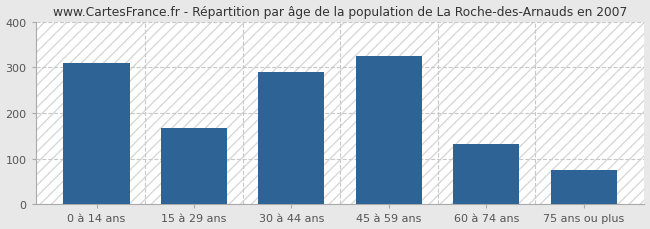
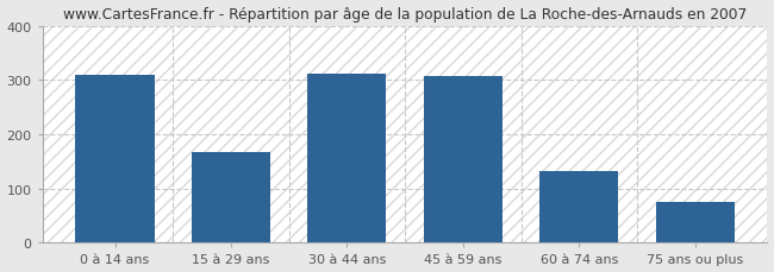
30 à 44 ans: 290 -> 311
45 à 59 ans: 325 -> 308
